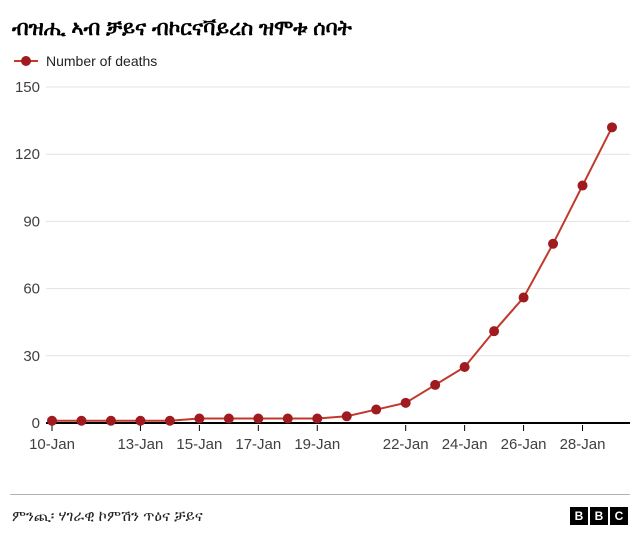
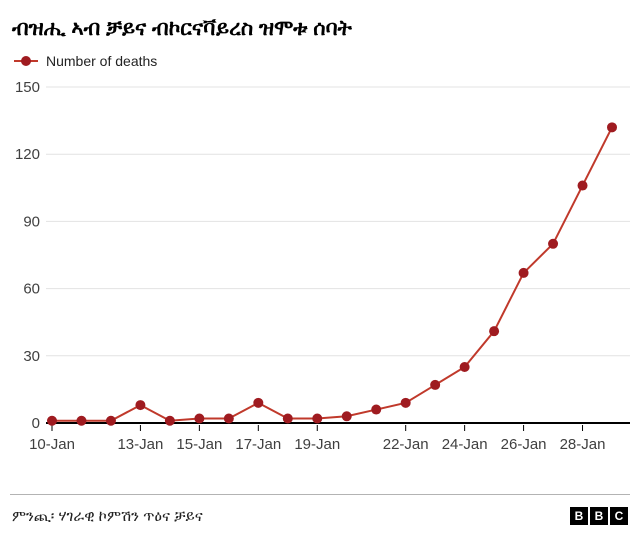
13-Jan: 1 -> 8
17-Jan: 2 -> 9
26-Jan: 56 -> 67
